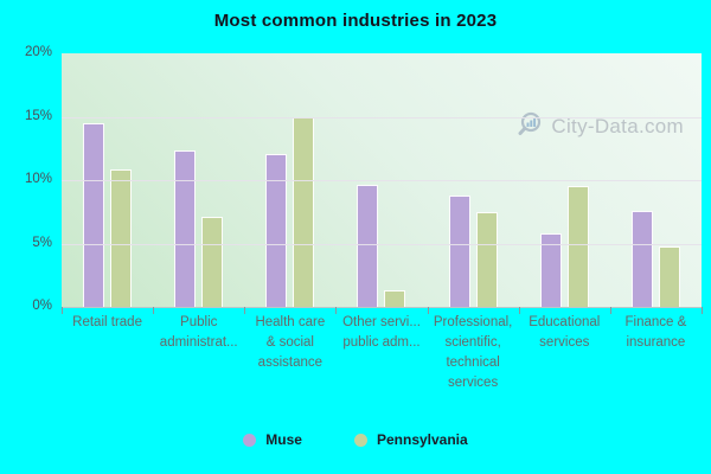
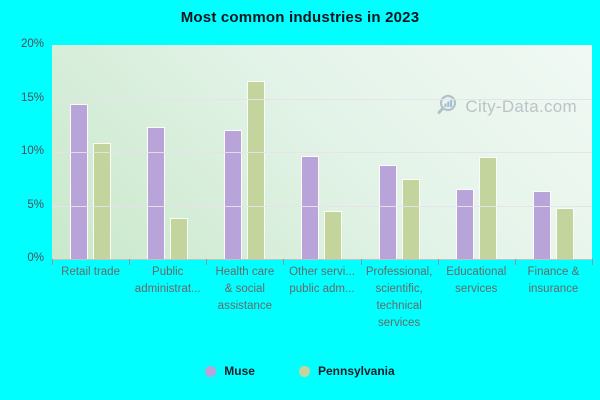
Pennsylvania/Public administrat...: 7.1% -> 3.8%
Pennsylvania/Health care & social assistance: 15.0% -> 16.6%
Pennsylvania/Other servi... public adm...: 1.3% -> 4.5%
Muse/Educational services: 5.8% -> 6.5%
Muse/Finance & insurance: 7.6% -> 6.4%
